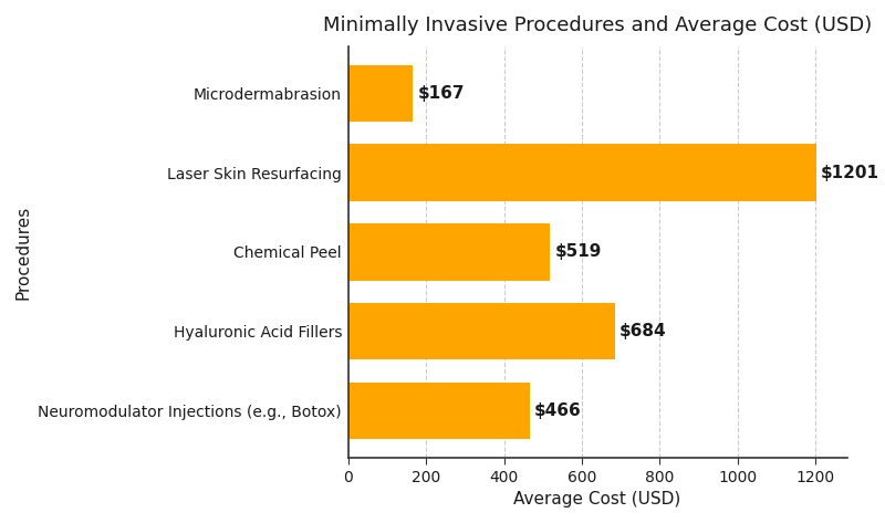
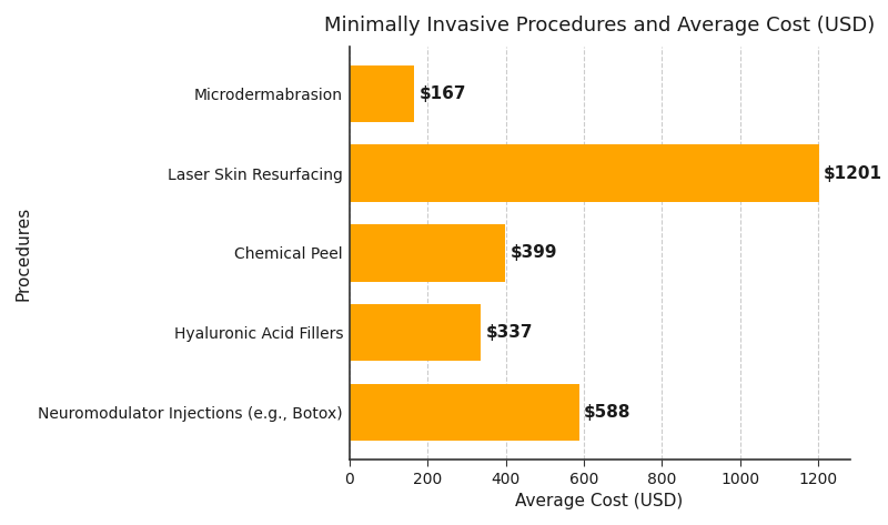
Chemical Peel: $519 -> $399
Hyaluronic Acid Fillers: $684 -> $337
Neuromodulator Injections (e.g., Botox): $466 -> $588
